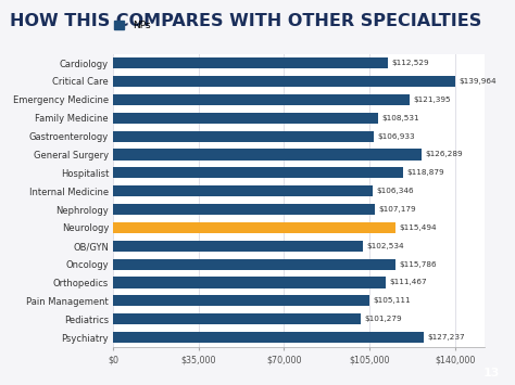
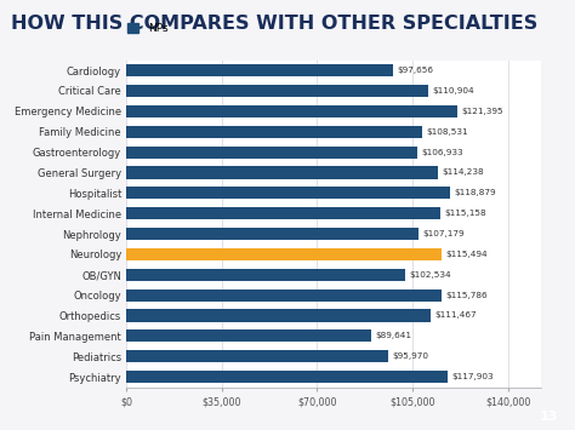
Cardiology: $112,529 -> $97,656
Critical Care: $139,964 -> $110,904
General Surgery: $126,289 -> $114,238
Internal Medicine: $106,346 -> $115,158
Pain Management: $105,111 -> $89,641
Pediatrics: $101,279 -> $95,970
Psychiatry: $127,237 -> $117,903
